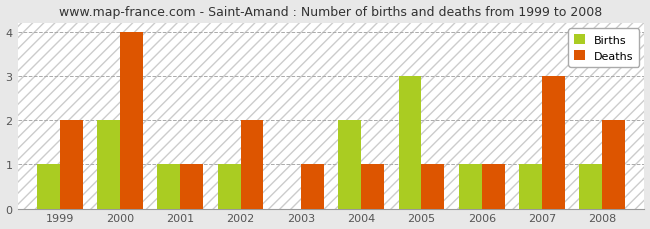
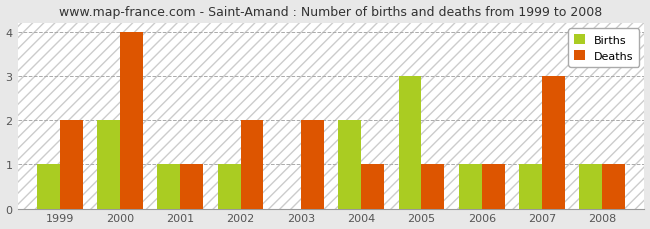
Deaths/2003: 1 -> 2
Deaths/2008: 2 -> 1
